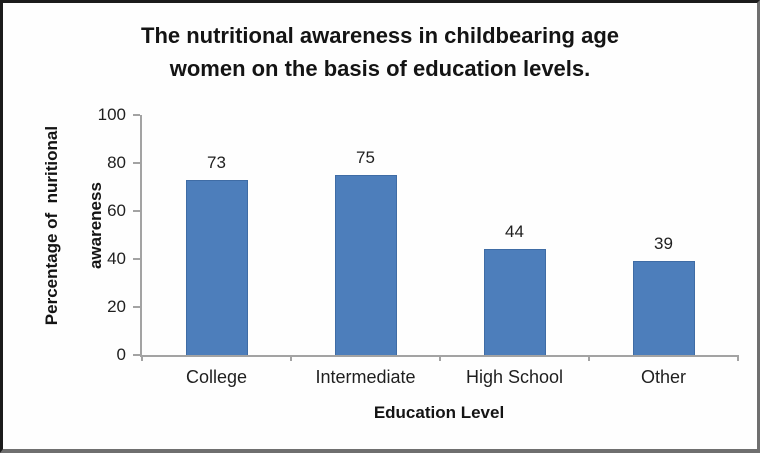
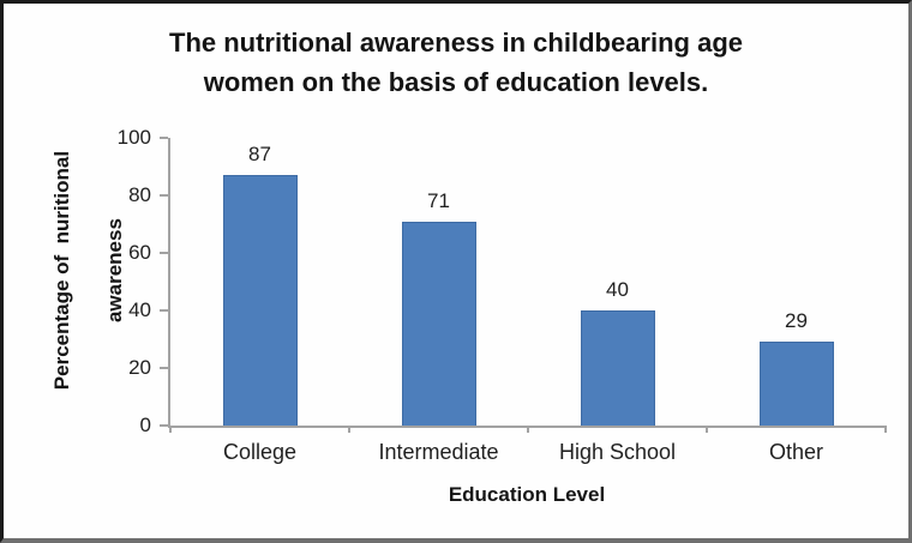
College: 73 -> 87
Intermediate: 75 -> 71
High School: 44 -> 40
Other: 39 -> 29
